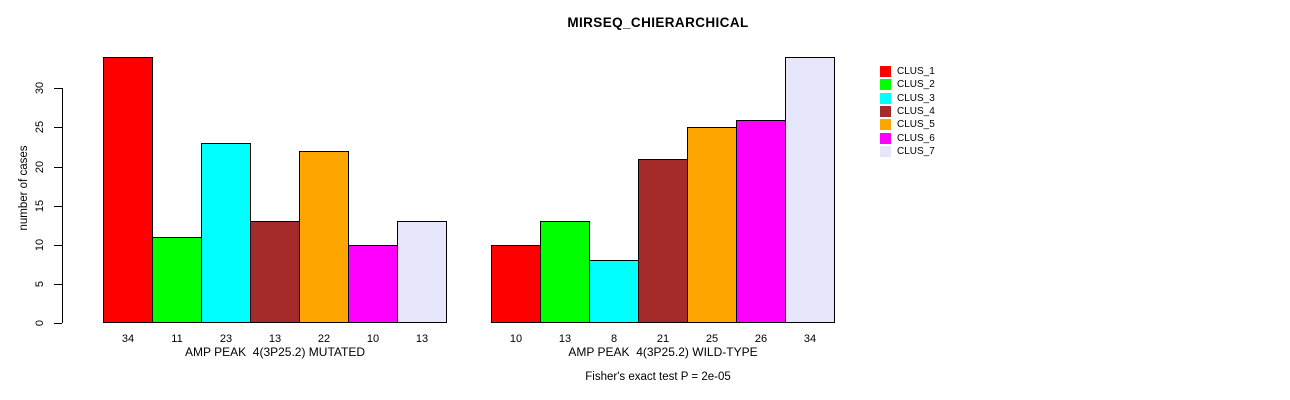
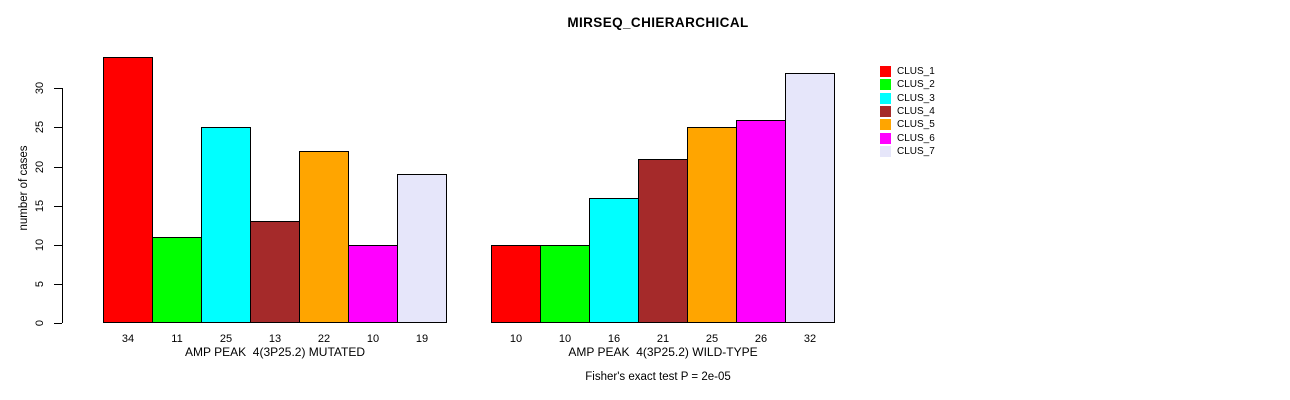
CLUS_3/AMP PEAK 4(3P25.2) MUTATED: 23 -> 25
CLUS_7/AMP PEAK 4(3P25.2) MUTATED: 13 -> 19
CLUS_2/AMP PEAK 4(3P25.2) WILD-TYPE: 13 -> 10
CLUS_3/AMP PEAK 4(3P25.2) WILD-TYPE: 8 -> 16
CLUS_7/AMP PEAK 4(3P25.2) WILD-TYPE: 34 -> 32
